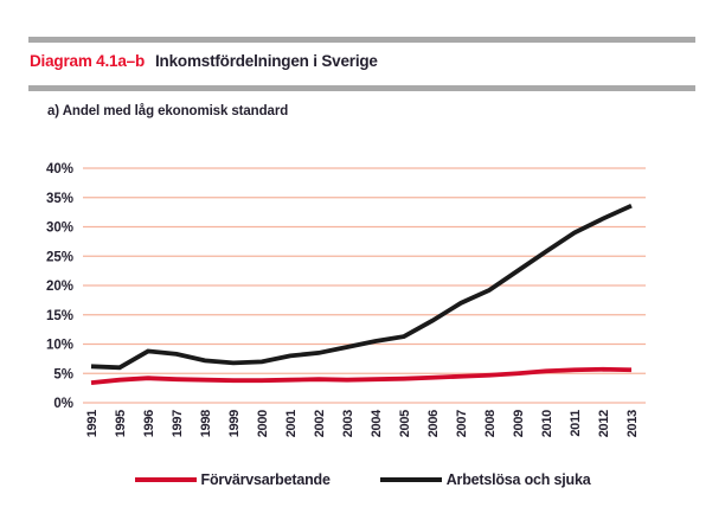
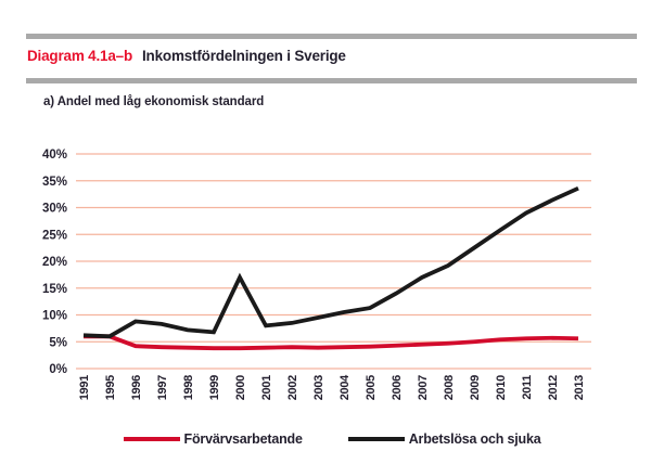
Förvärvsarbetande/1991: 3% -> 6%
Förvärvsarbetande/1995: 4% -> 6%
Arbetslösa och sjuka/2000: 7% -> 17%
